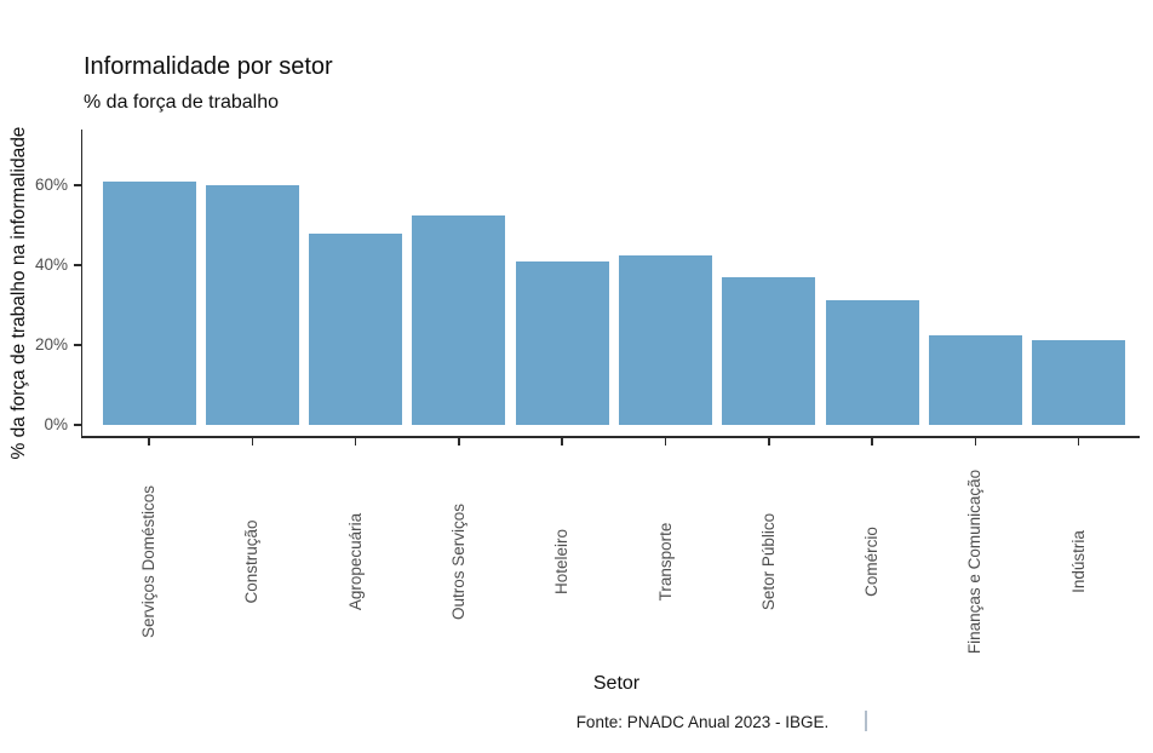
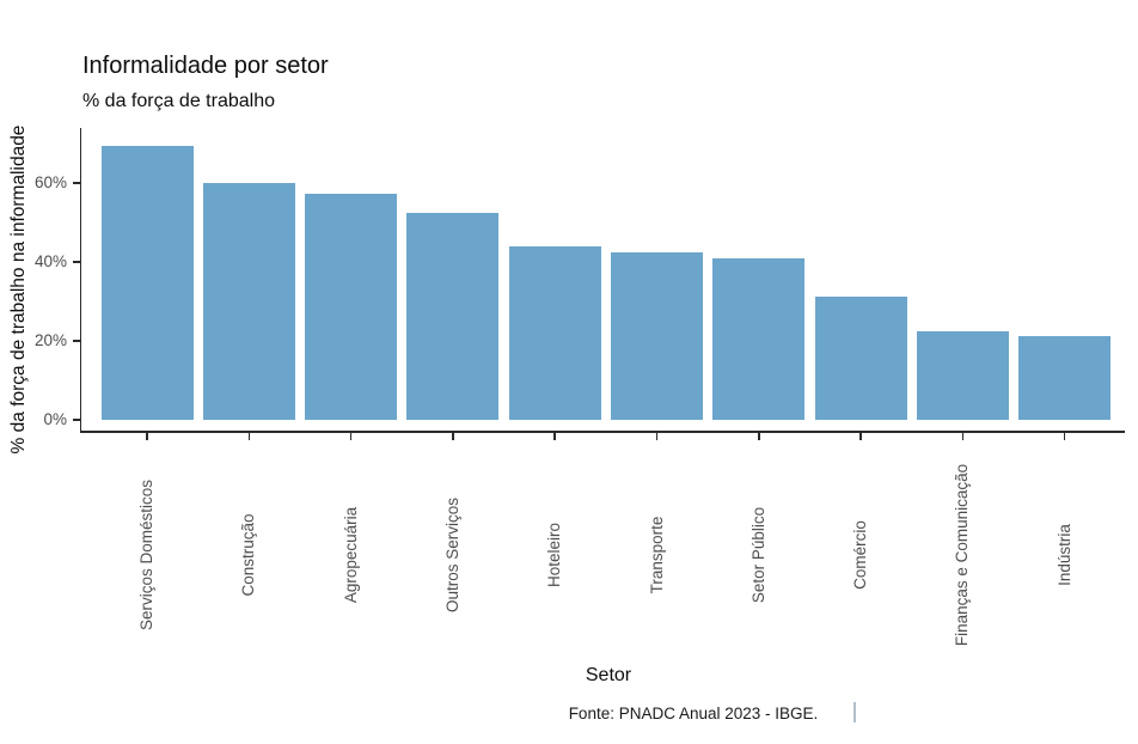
Serviços Domésticos: 61% -> 69%
Agropecuária: 48% -> 57%
Hoteleiro: 41% -> 44%
Setor Público: 37% -> 41%
